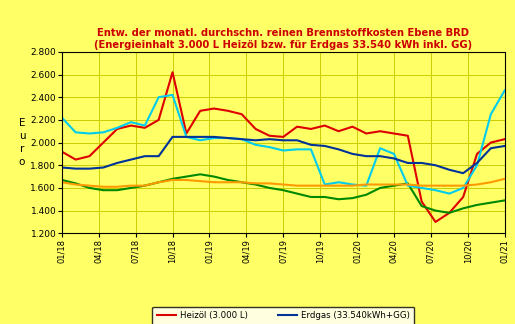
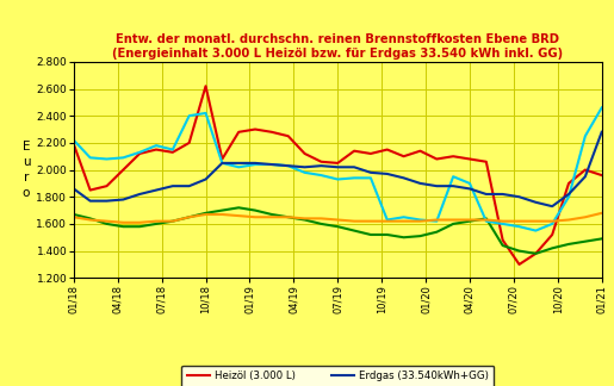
Heizöl (3.000 L)/01/18: 1.92 -> 2.19
Erdgas (33.540kWh+GG)/01/18: 1.78 -> 1.86
Erdgas (33.540kWh+GG)/10/18: 2.05 -> 1.93
Heizöl (3.000 L)/01/21: 2.03 -> 1.96
Erdgas (33.540kWh+GG)/01/21: 1.97 -> 2.28
